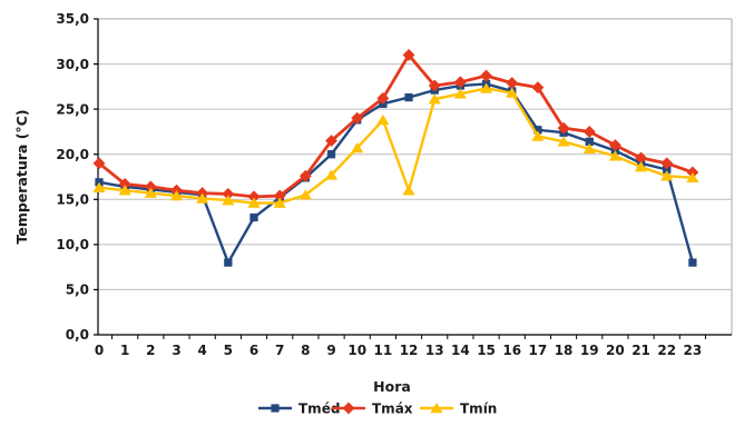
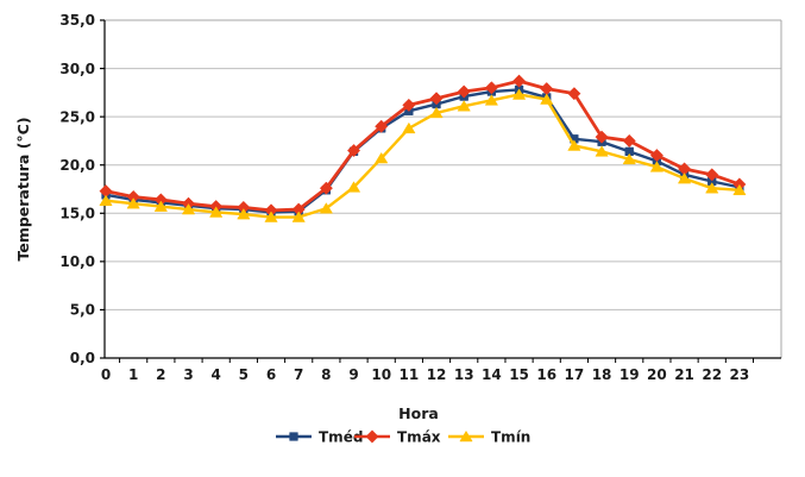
Tmáx/0: 19 -> 17
Tméd/5: 8 -> 15
Tméd/6: 13 -> 15
Tméd/9: 20 -> 21
Tmáx/12: 31 -> 27
Tmín/12: 16 -> 25
Tméd/23: 8 -> 18
